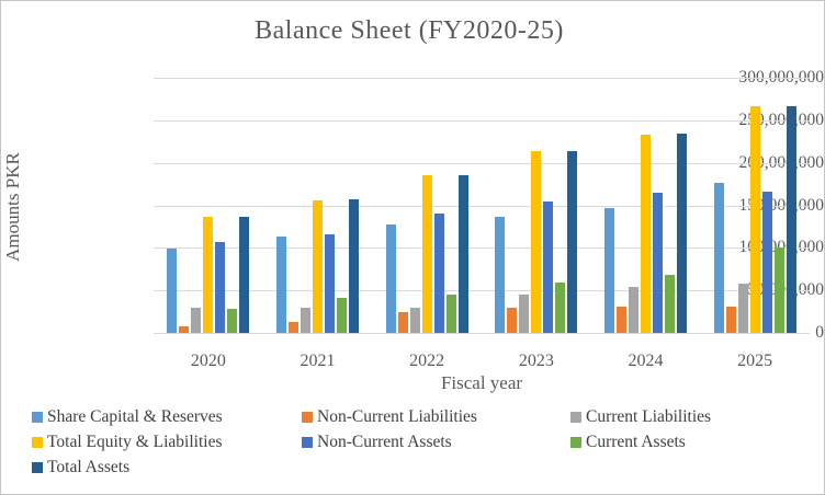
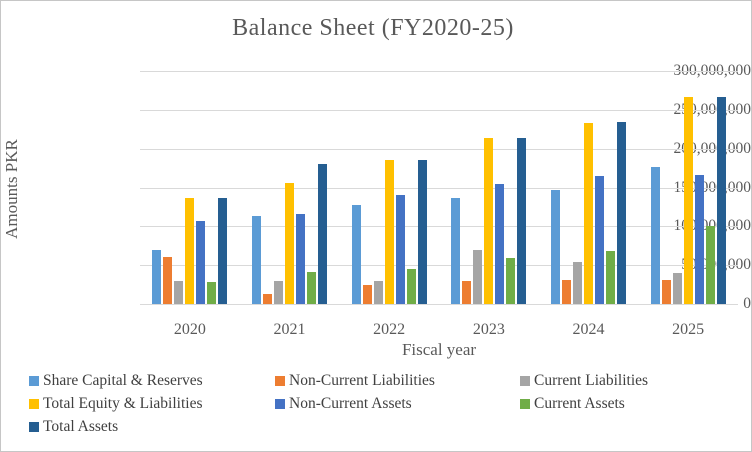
Share Capital & Reserves/2020: 100000000 -> 70000000
Non-Current Liabilities/2020: 10000000 -> 60000000
Total Assets/2021: 160000000 -> 180000000
Current Liabilities/2023: 40000000 -> 70000000
Current Liabilities/2025: 60000000 -> 40000000
